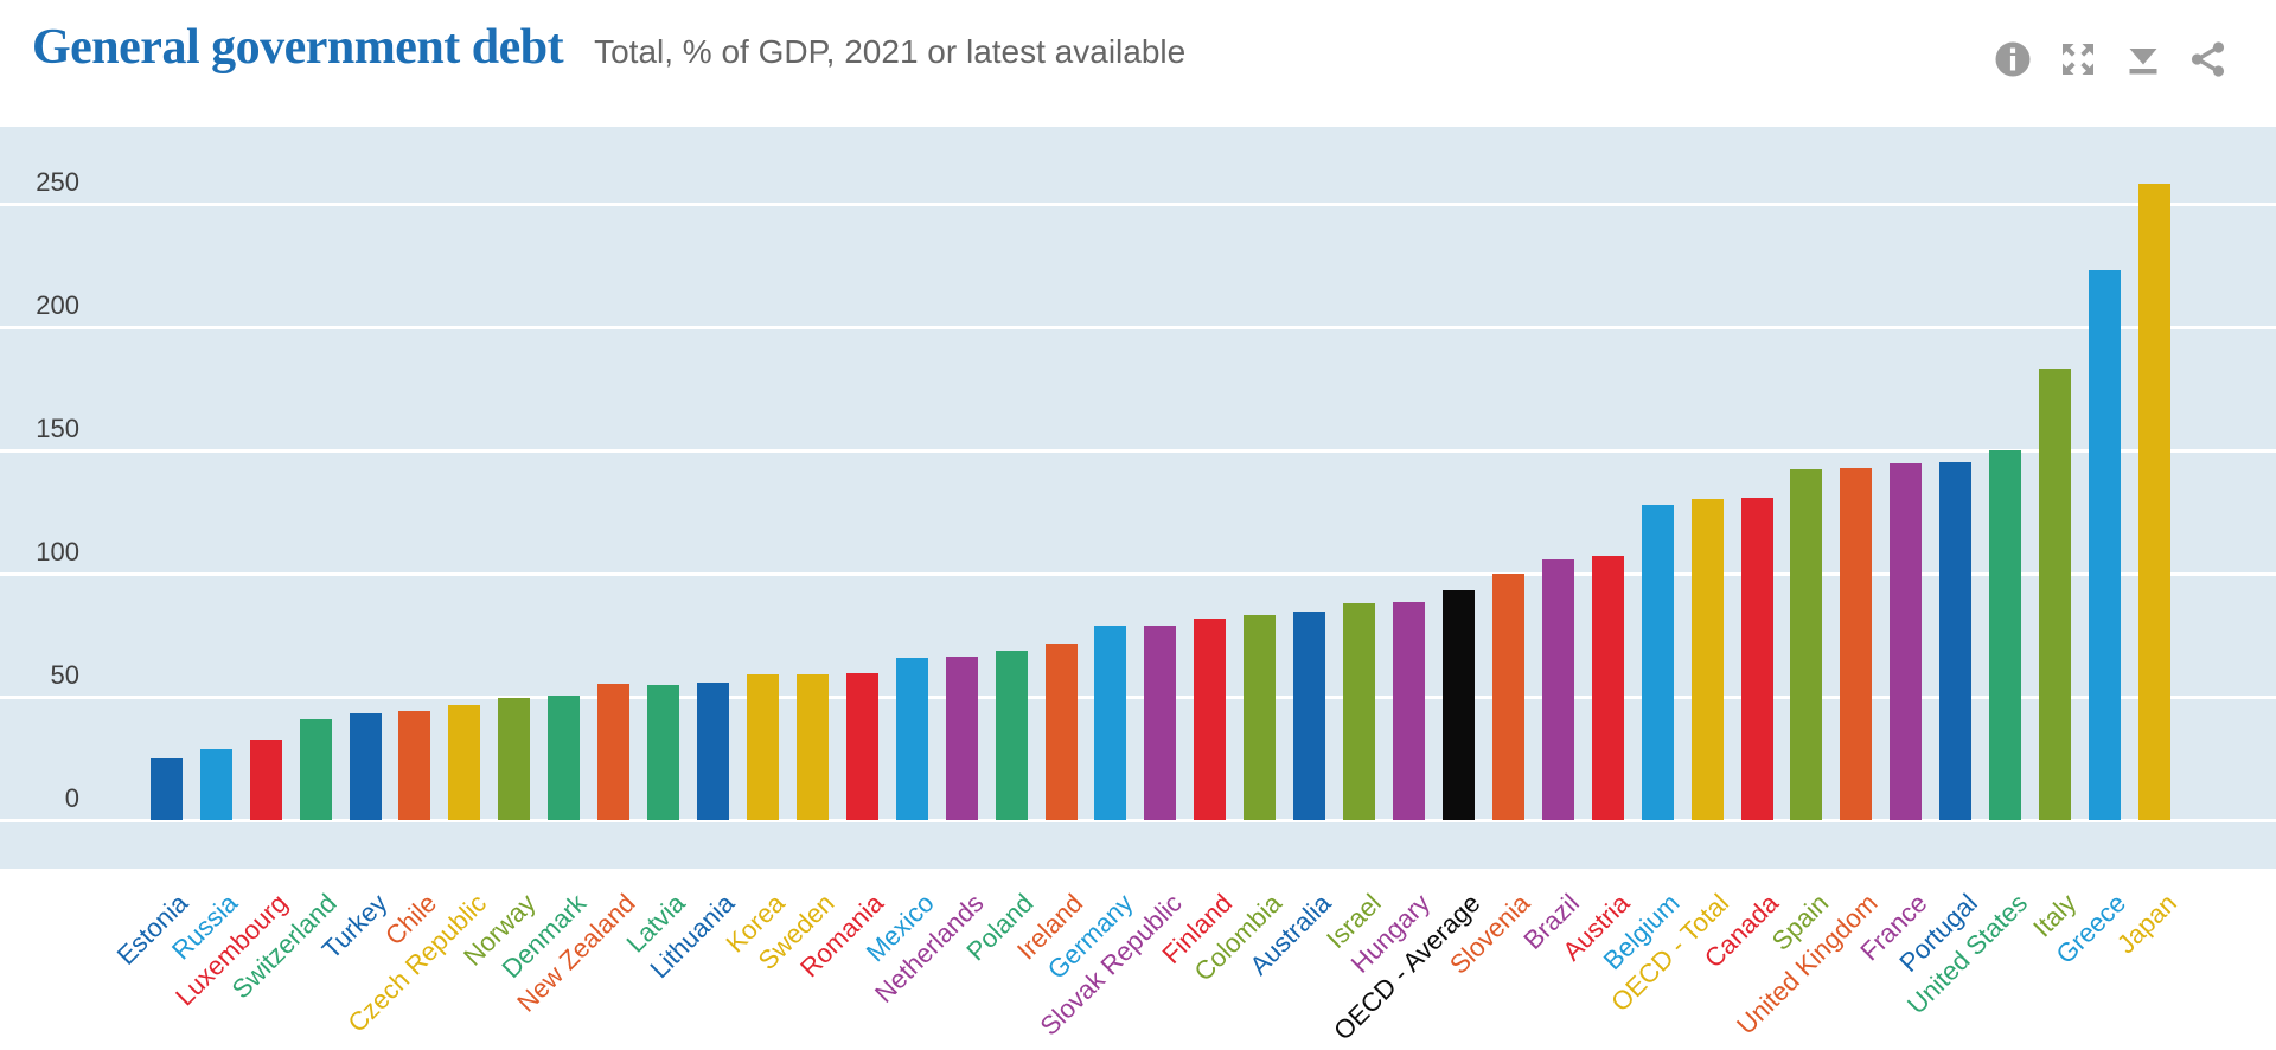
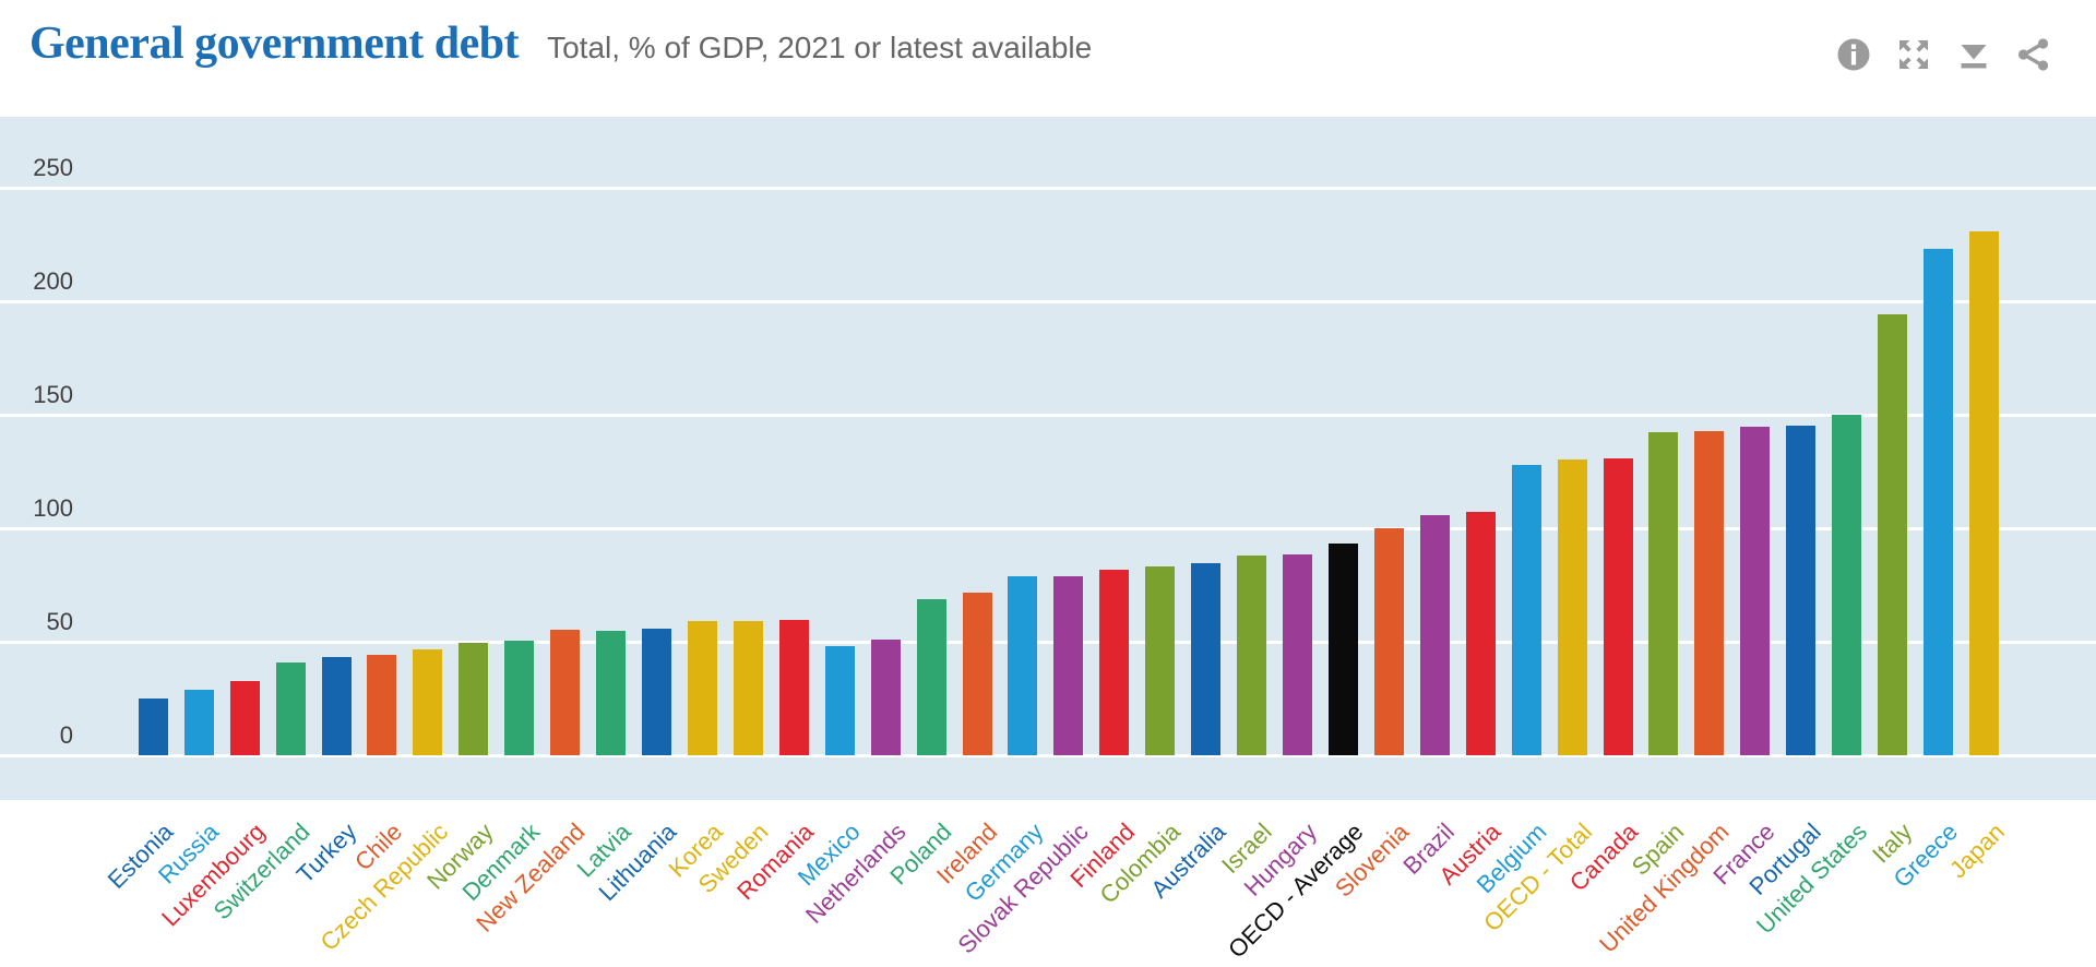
Mexico: 66 -> 48
Netherlands: 66 -> 51
Italy: 183 -> 194
Japan: 258 -> 231
